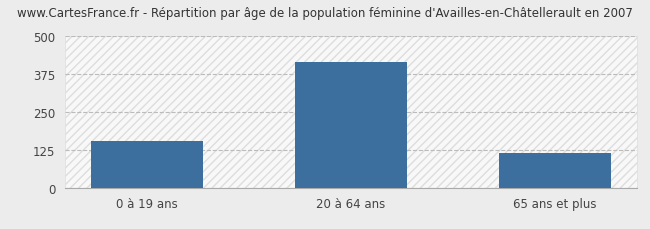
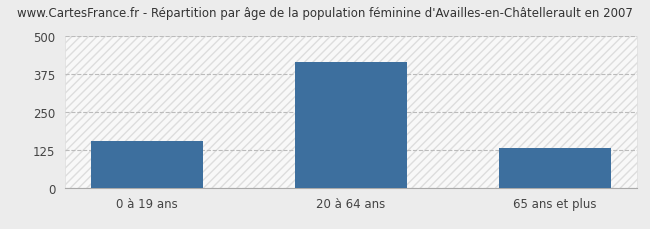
65 ans et plus: 113 -> 130
